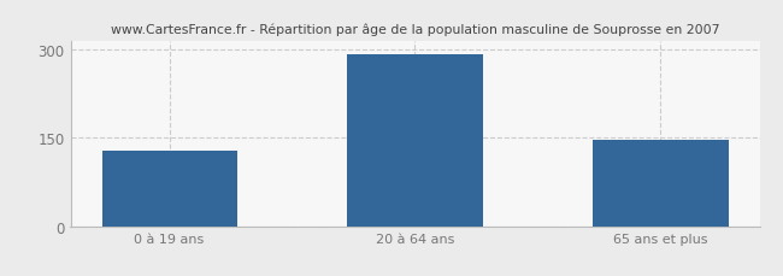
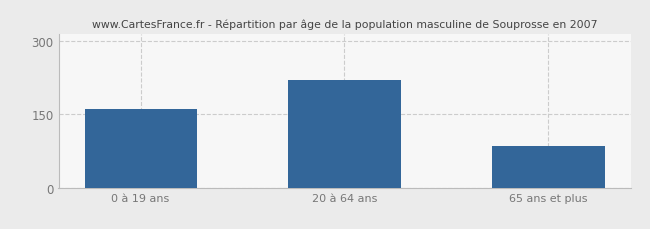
0 à 19 ans: 128 -> 160
20 à 64 ans: 291 -> 220
65 ans et plus: 146 -> 85
